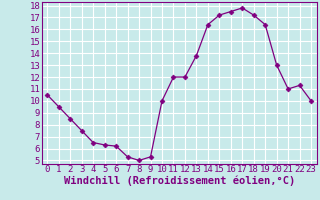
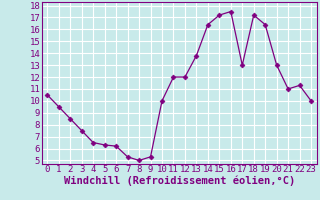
17: 17.8 -> 13.0
